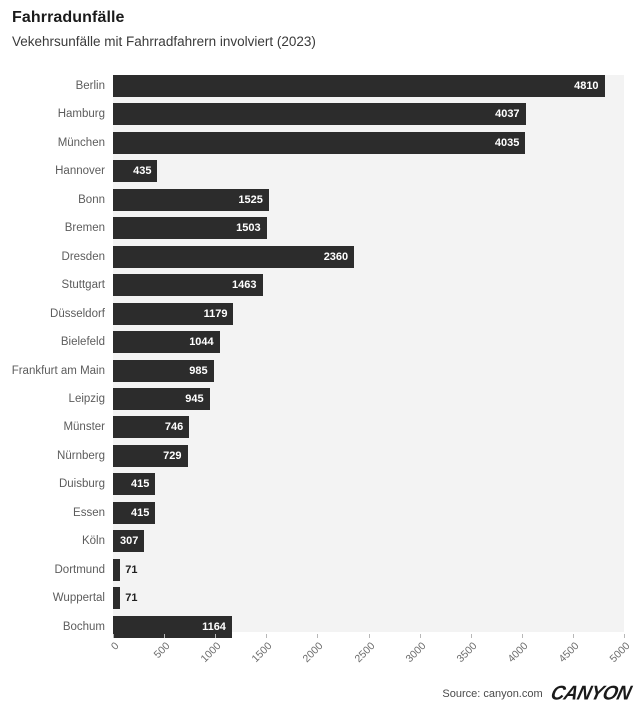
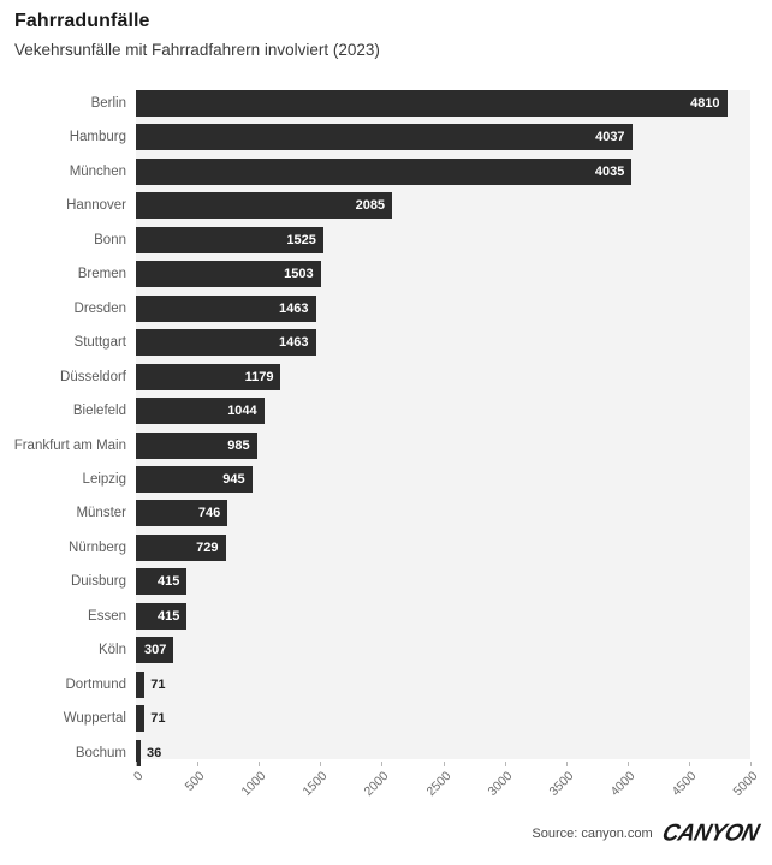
Hannover: 435 -> 2085
Dresden: 2360 -> 1463
Bochum: 1164 -> 36
